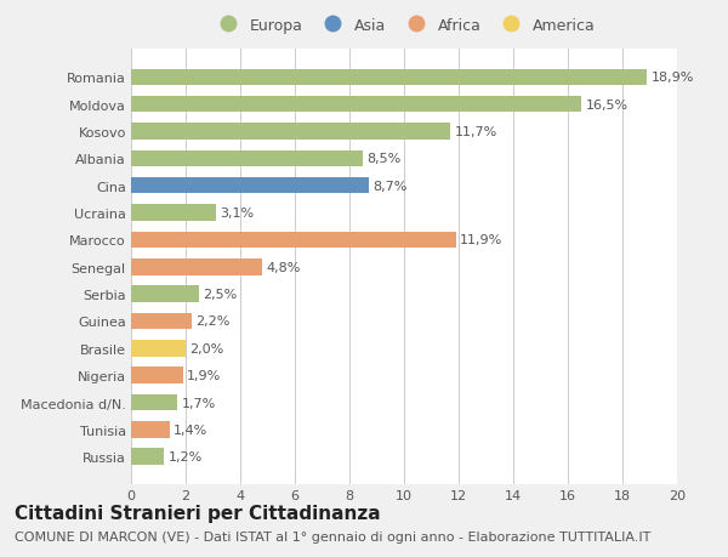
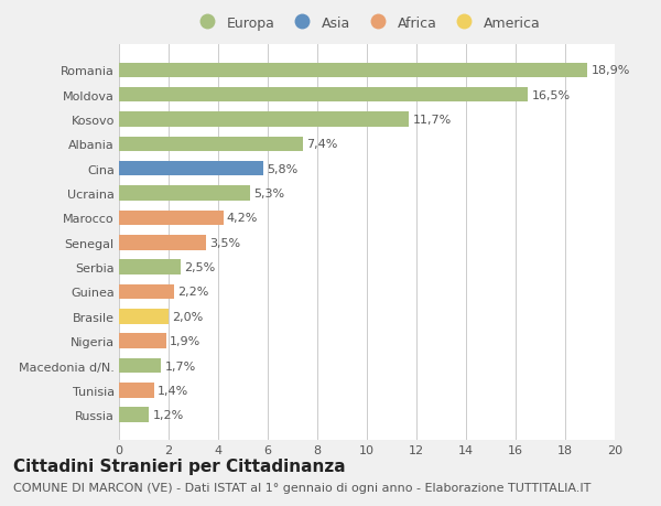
Albania: 8,5% -> 7,4%
Cina: 8,7% -> 5,8%
Ucraina: 3,1% -> 5,3%
Marocco: 11,9% -> 4,2%
Senegal: 4,8% -> 3,5%
